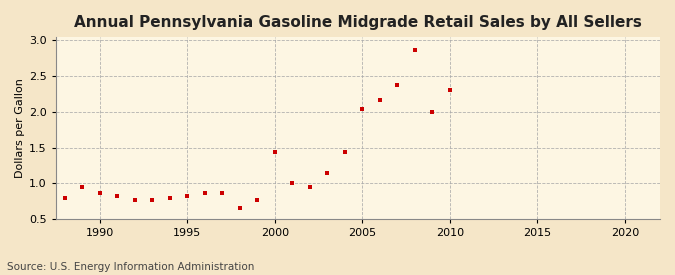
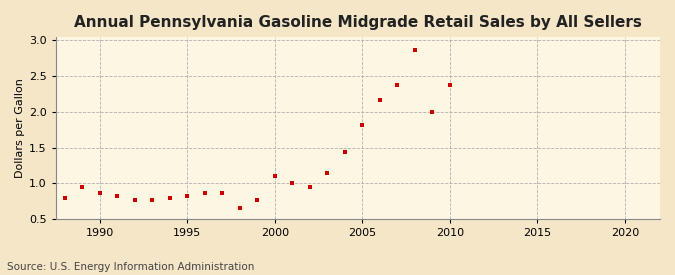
2000: 1.44 -> 1.10
2005: 2.04 -> 1.82
2010: 2.30 -> 2.38
